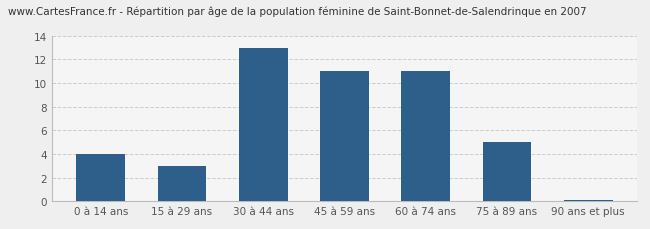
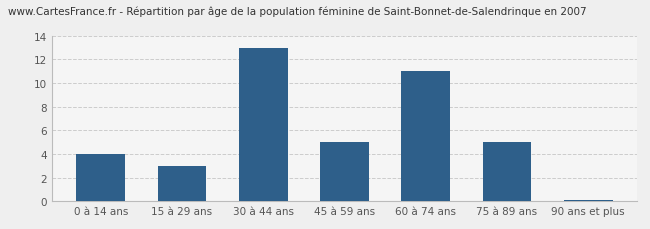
45 à 59 ans: 11.0 -> 5.0
